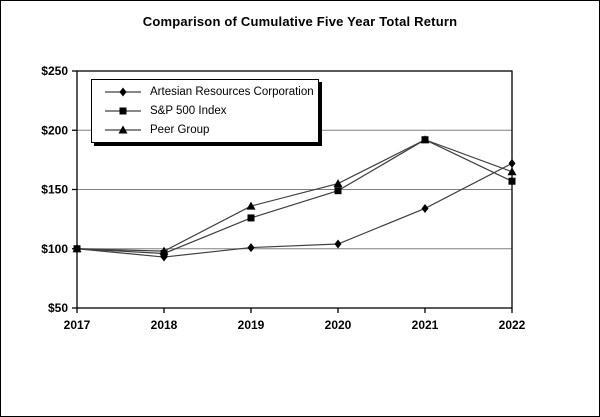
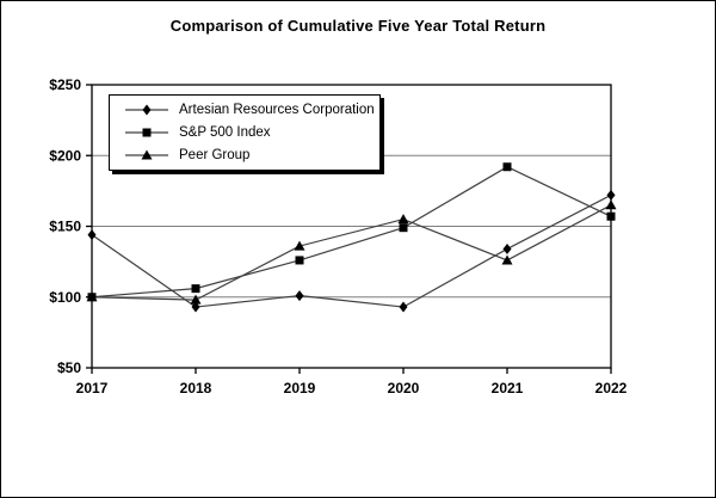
Artesian Resources Corporation/2017: $100 -> $144
S&P 500 Index/2018: $96 -> $106
Artesian Resources Corporation/2020: $104 -> $93
Peer Group/2021: $192 -> $126
